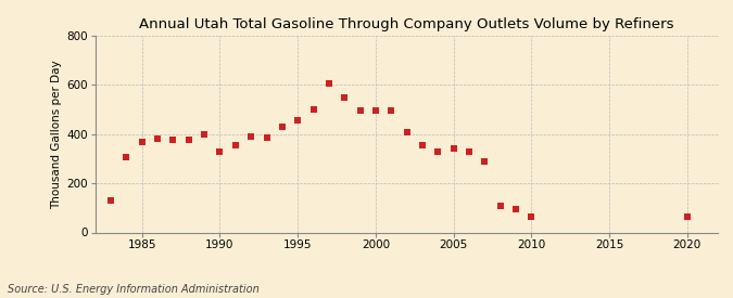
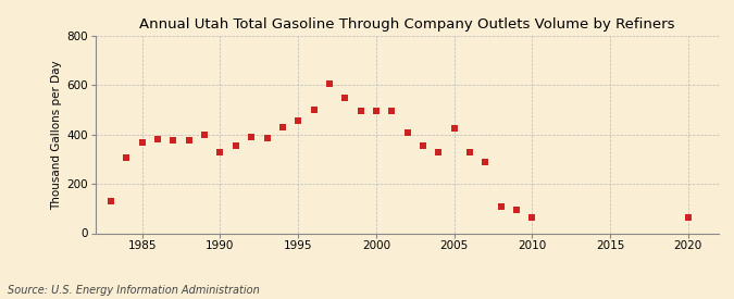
2005: 340 -> 425
